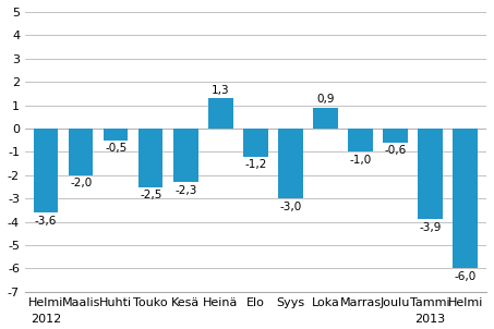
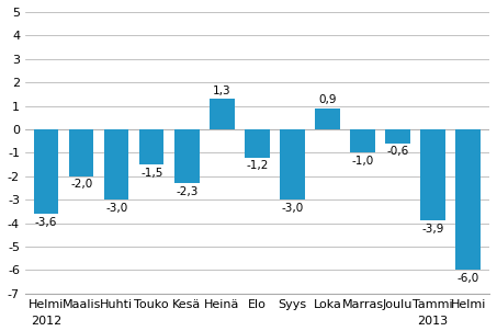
Huhti: -0,5 -> -3,0
Touko: -2,5 -> -1,5
